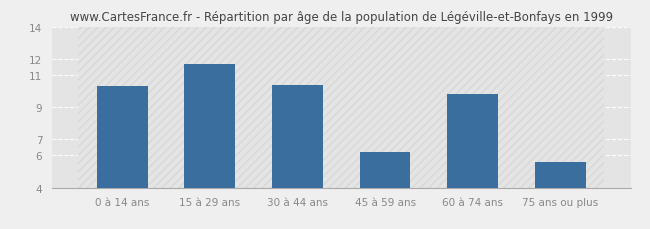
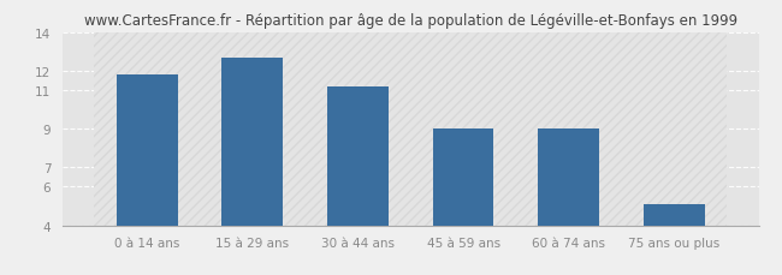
0 à 14 ans: 10.3 -> 11.8
15 à 29 ans: 11.7 -> 12.7
30 à 44 ans: 10.4 -> 11.2
45 à 59 ans: 6.2 -> 9.0
60 à 74 ans: 9.8 -> 9.0
75 ans ou plus: 5.6 -> 5.1
